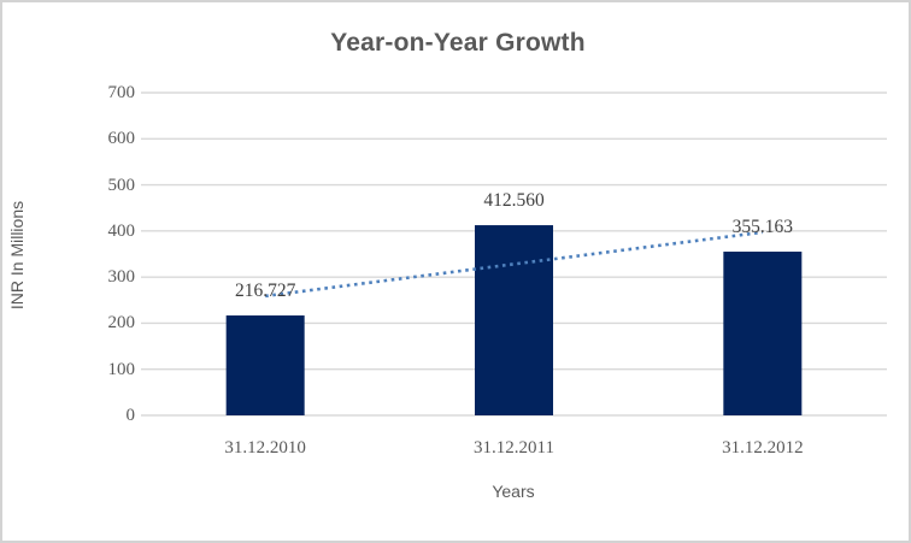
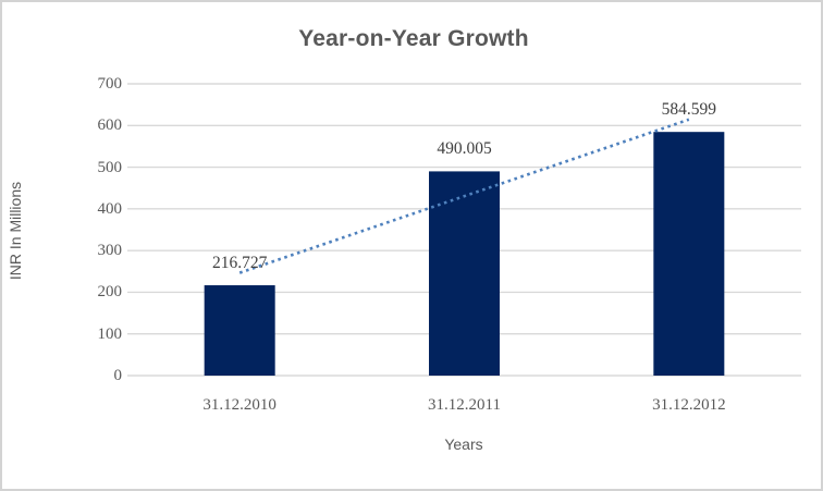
31.12.2011: 412.560 -> 490.005
31.12.2012: 355.163 -> 584.599
